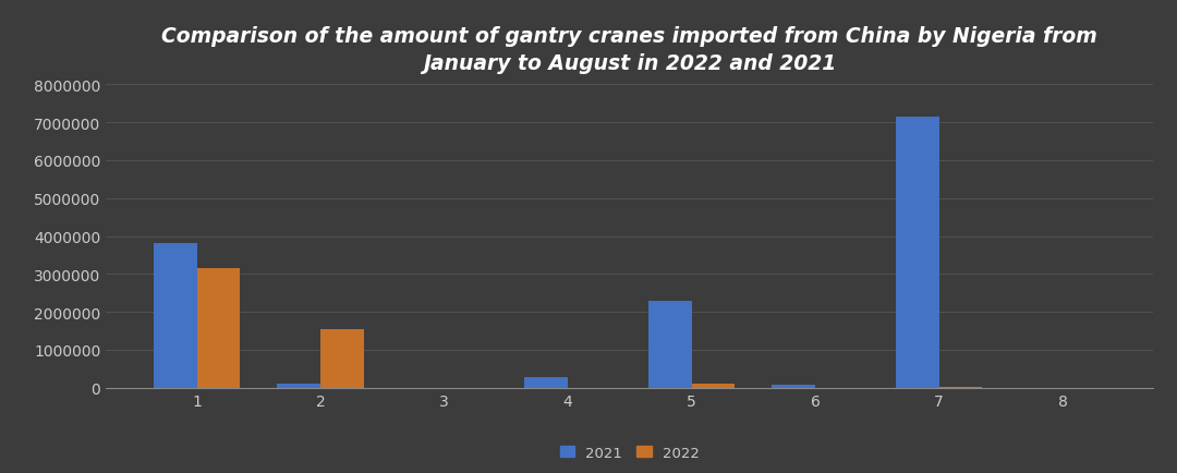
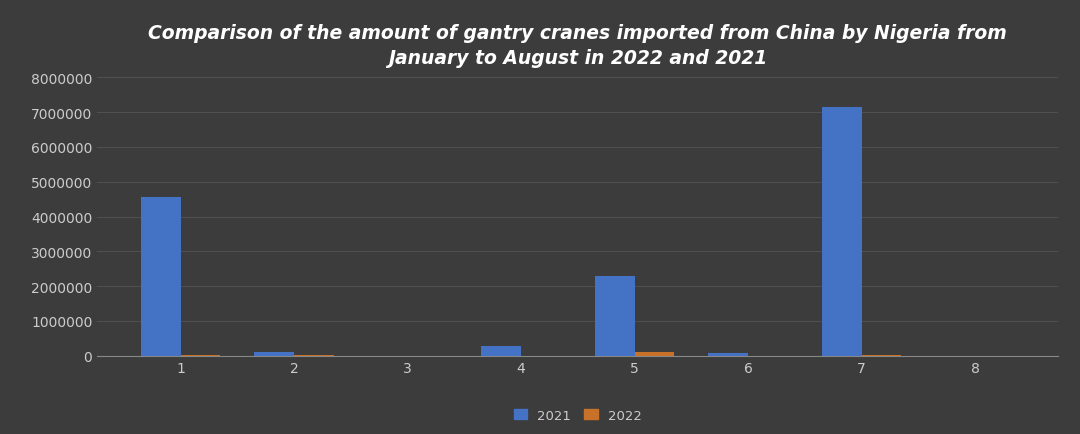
2021/1: 3800000 -> 4550000
2022/1: 3150000 -> 10000
2022/2: 1550000 -> 30000
